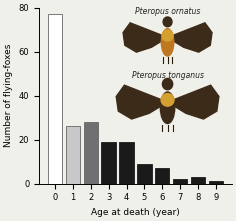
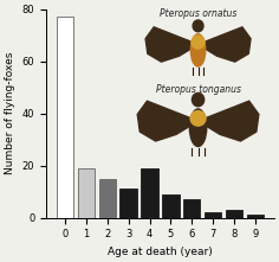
1: 26 -> 19
2: 28 -> 15
3: 19 -> 11
